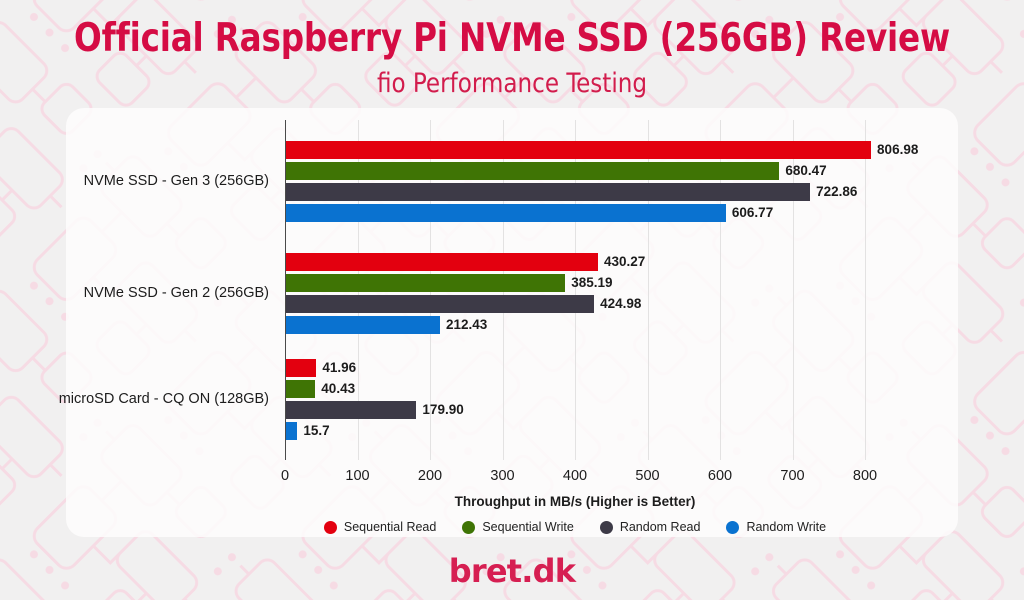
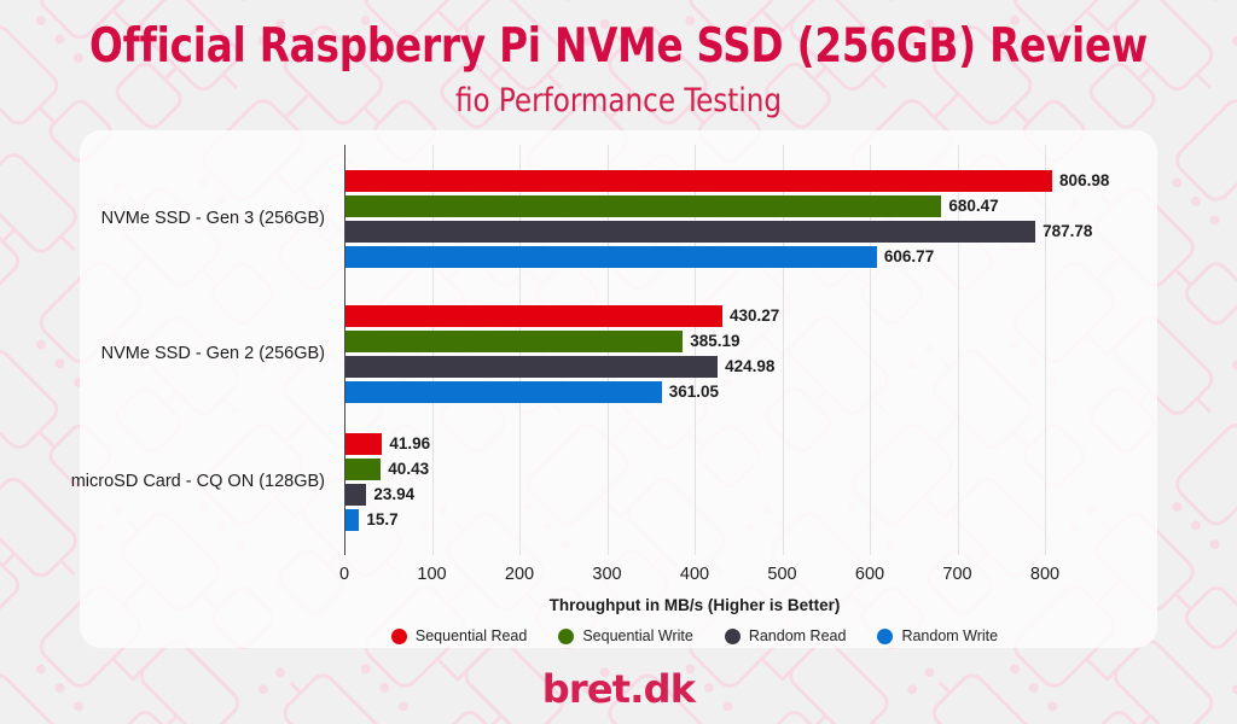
Random Read/NVMe SSD - Gen 3 (256GB): 722.86 -> 787.78
Random Write/NVMe SSD - Gen 2 (256GB): 212.43 -> 361.05
Random Read/microSD Card - CQ ON (128GB): 179.90 -> 23.94
